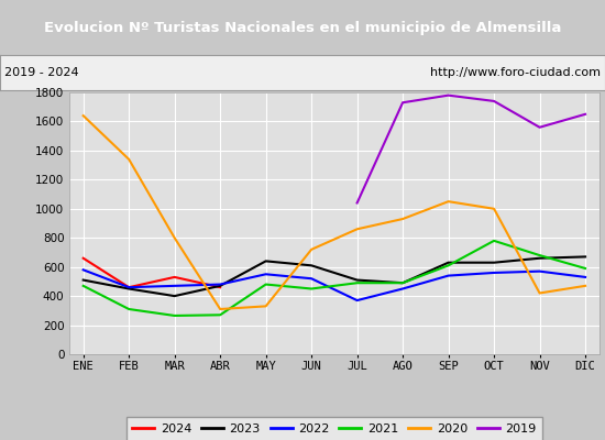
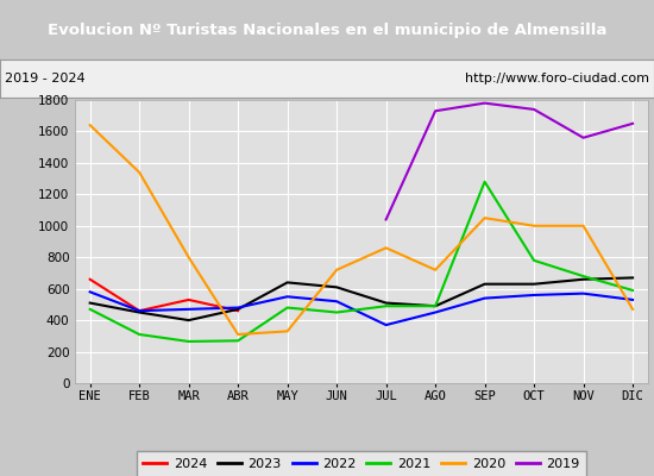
2020/AGO: 930 -> 720
2021/SEP: 610 -> 1280
2020/NOV: 420 -> 1000
